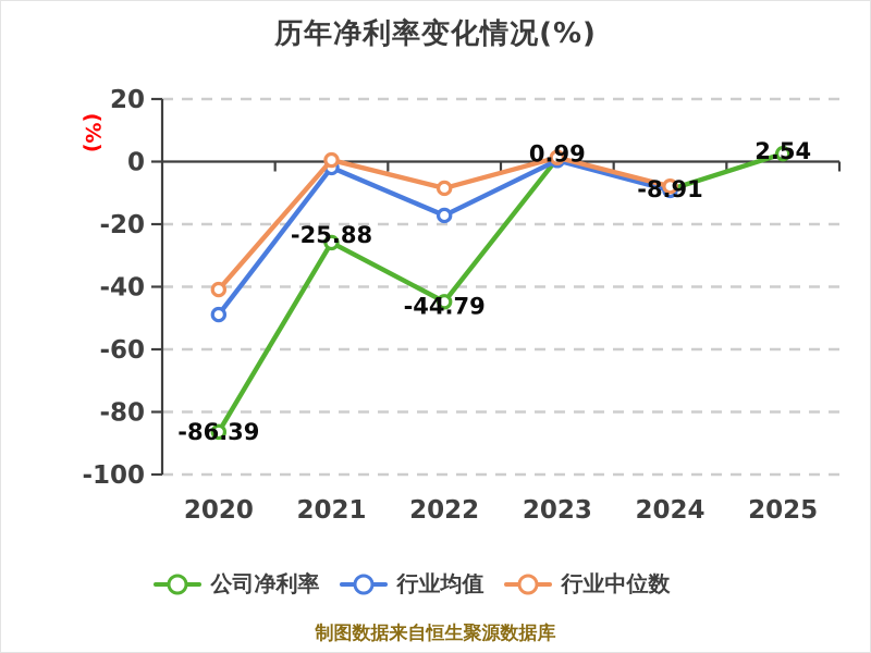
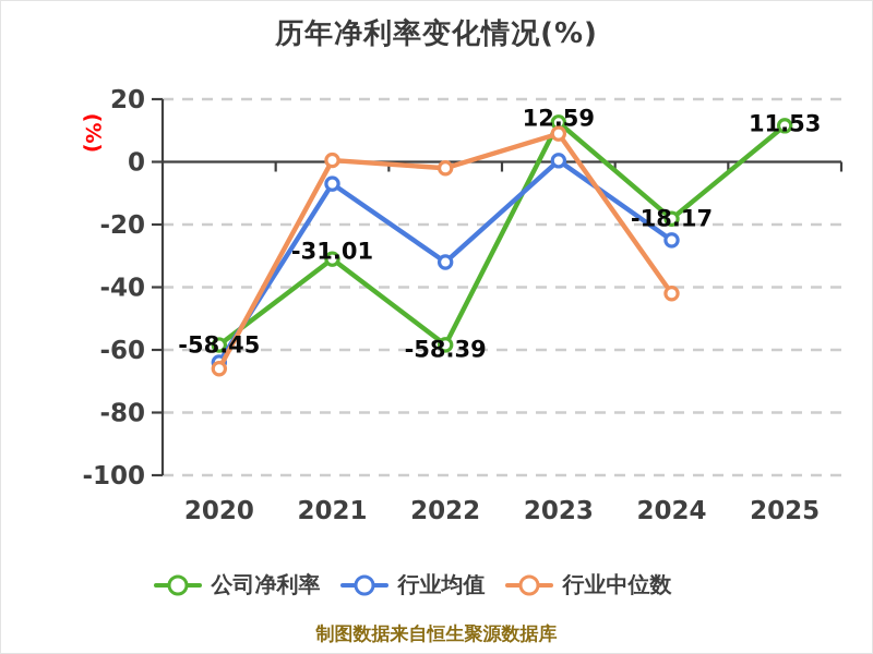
公司净利率/2020: -86.39 -> -58.45
行业均值/2020: -49 -> -64
行业中位数/2020: -41 -> -66
公司净利率/2021: -25.88 -> -31.01
行业均值/2021: -2 -> -7
公司净利率/2022: -44.79 -> -58.39
行业均值/2022: -17 -> -32
行业中位数/2022: -8 -> -2
公司净利率/2023: 0.99 -> 12.59
行业中位数/2023: 1 -> 9
公司净利率/2024: -8.91 -> -18.17
行业均值/2024: -9 -> -25
行业中位数/2024: -8 -> -42
公司净利率/2025: 2.54 -> 11.53
